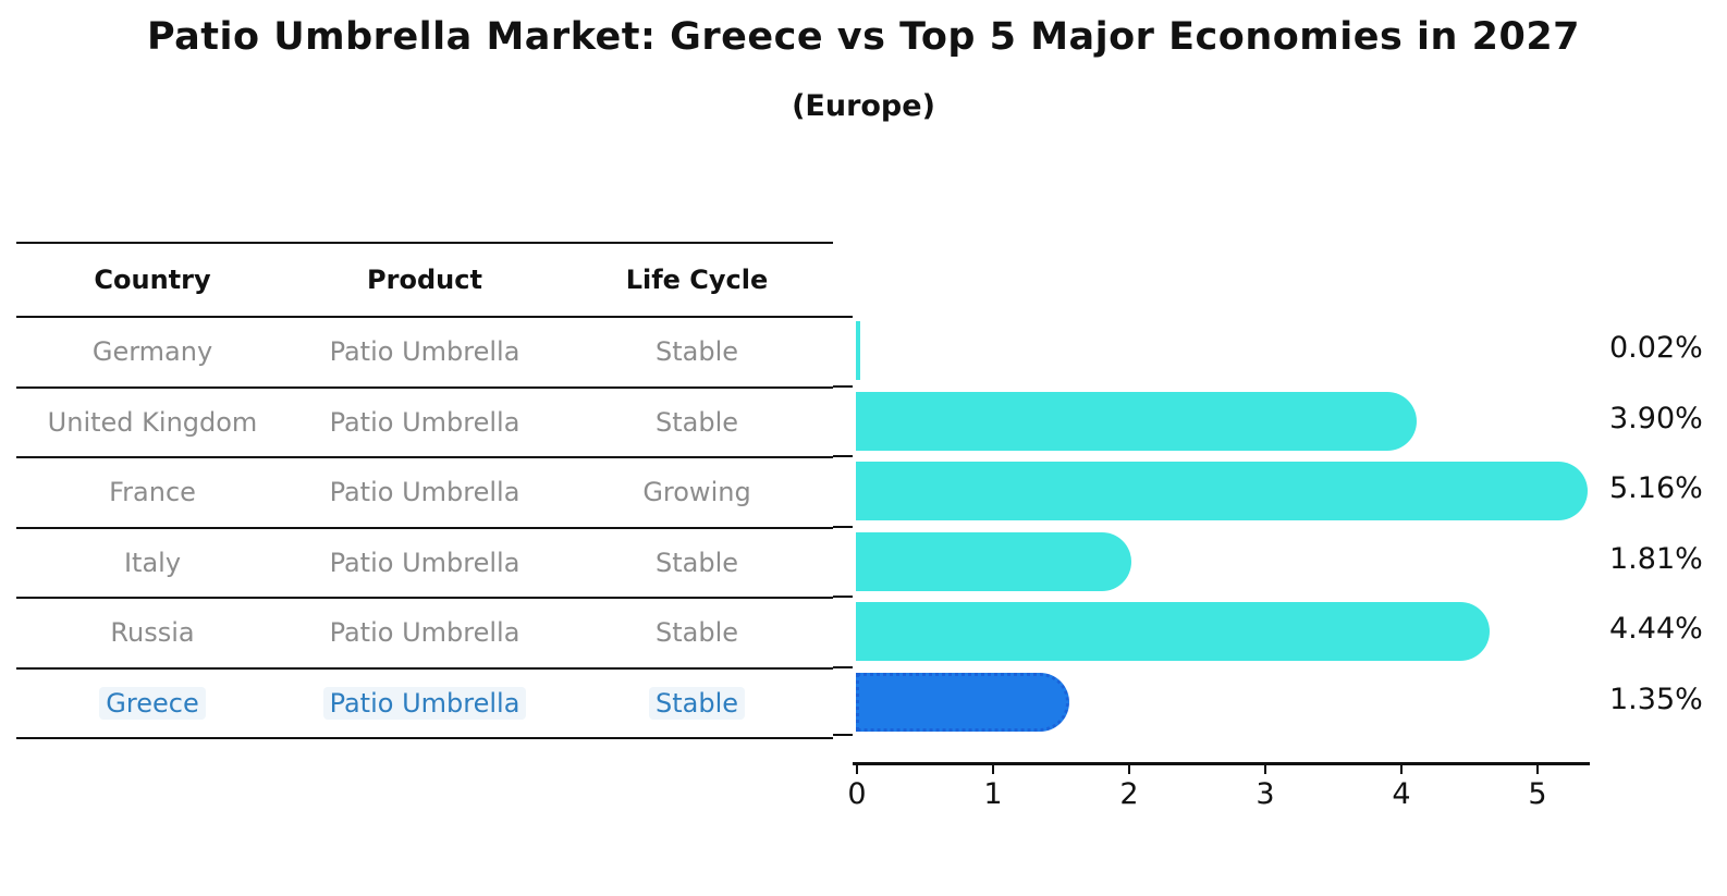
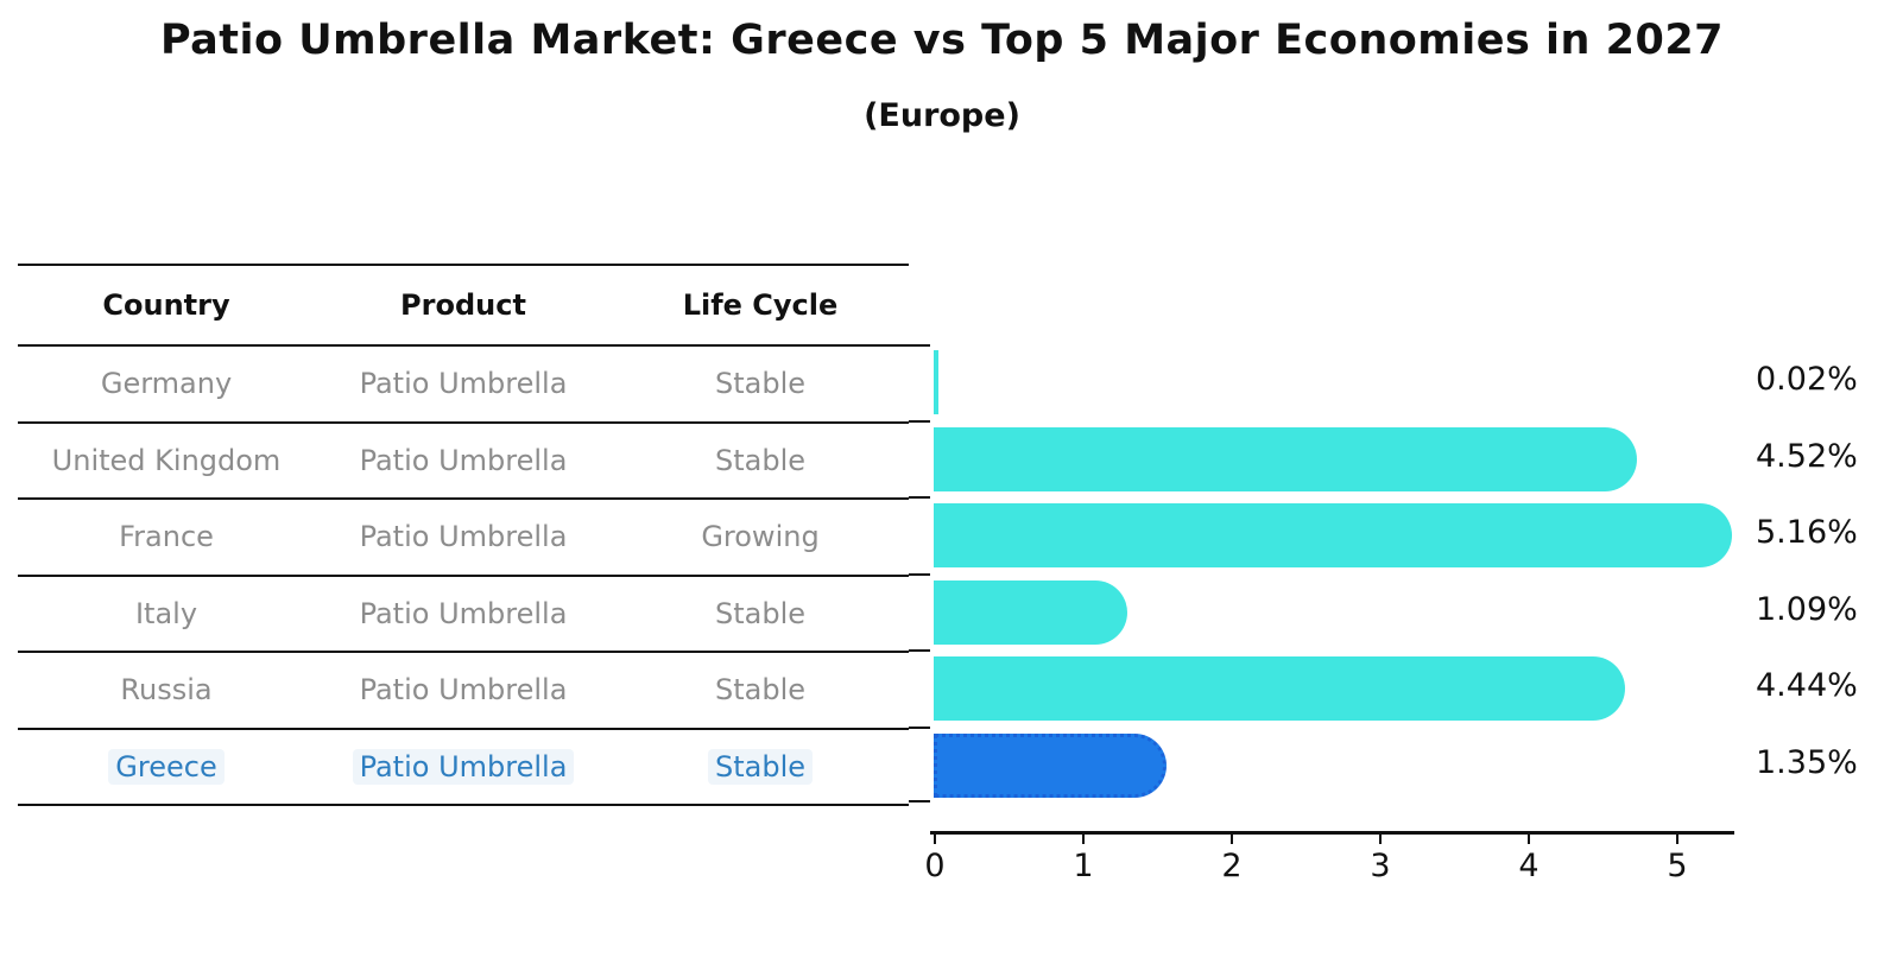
United Kingdom: 3.90% -> 4.52%
Italy: 1.81% -> 1.09%
